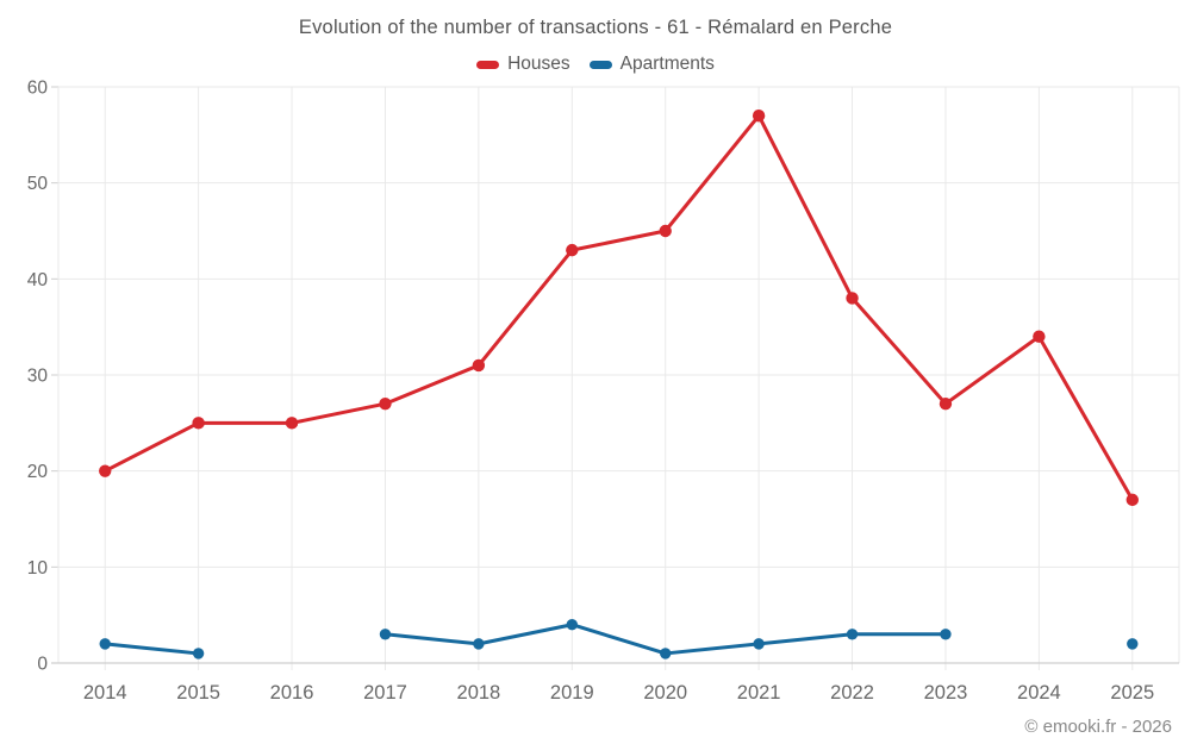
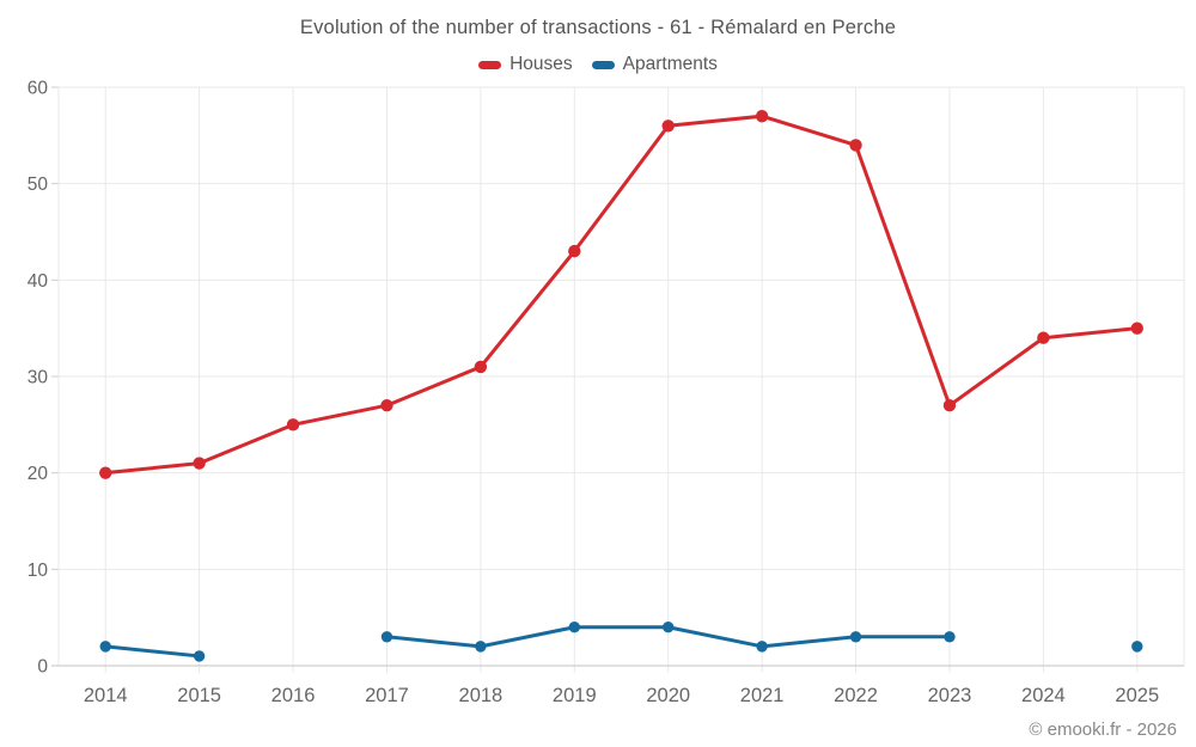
Houses/2015: 25 -> 21
Houses/2020: 45 -> 56
Apartments/2020: 1 -> 4
Houses/2022: 38 -> 54
Houses/2025: 17 -> 35
